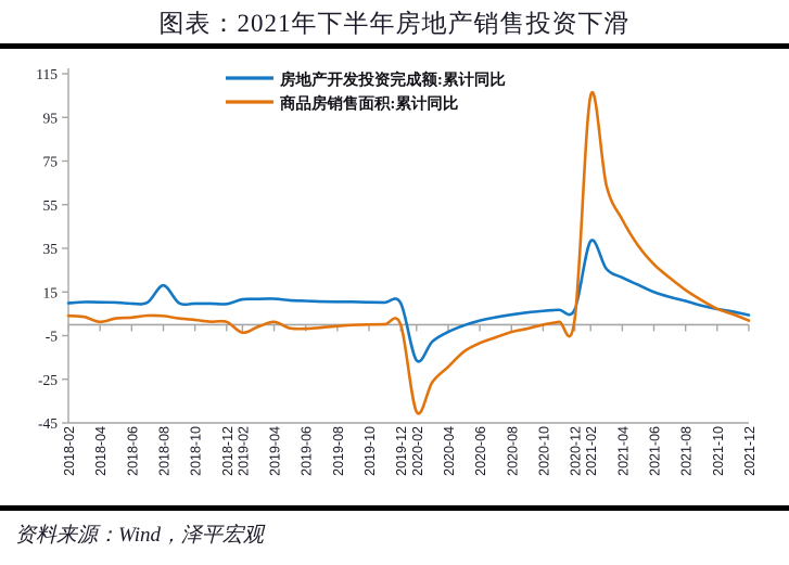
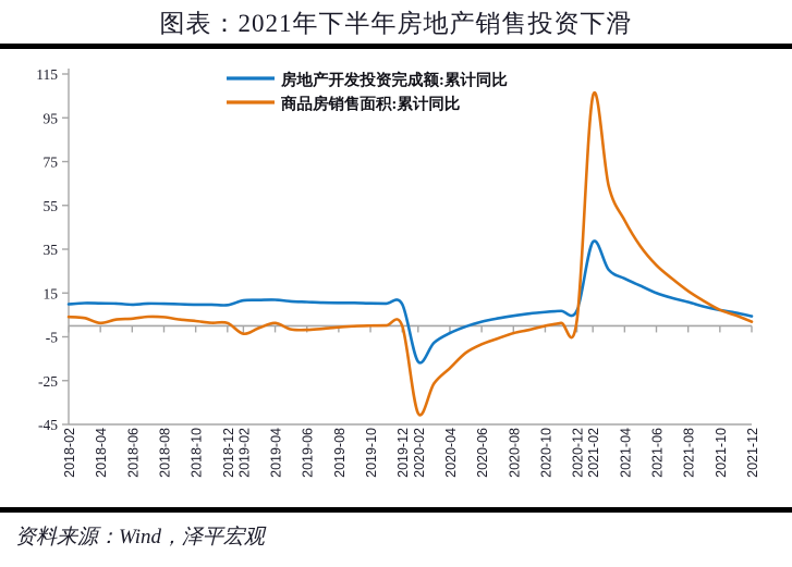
房地产开发投资完成额:累计同比/2018-08: 18 -> 10
